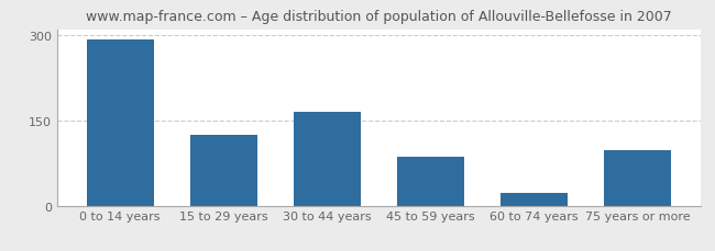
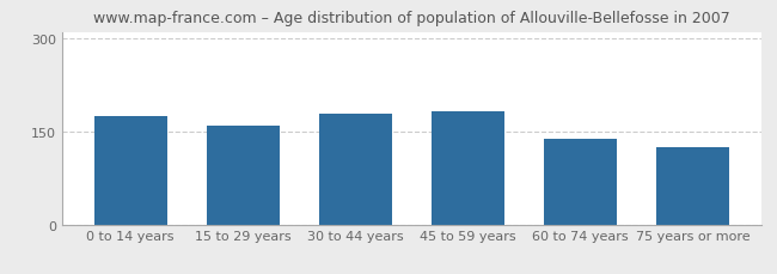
0 to 14 years: 292 -> 175
15 to 29 years: 124 -> 160
30 to 44 years: 164 -> 178
45 to 59 years: 86 -> 182
60 to 74 years: 22 -> 137
75 years or more: 98 -> 124
